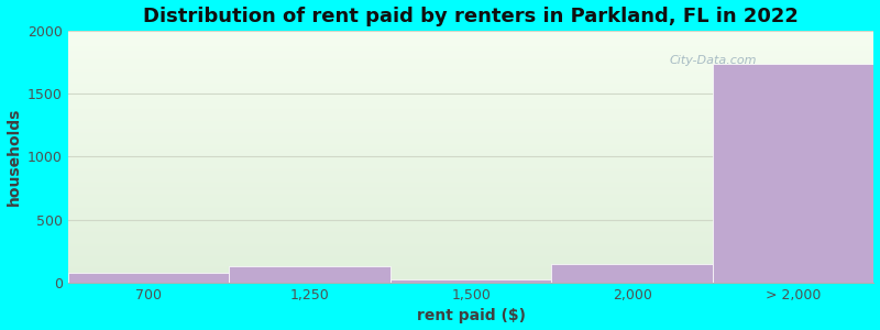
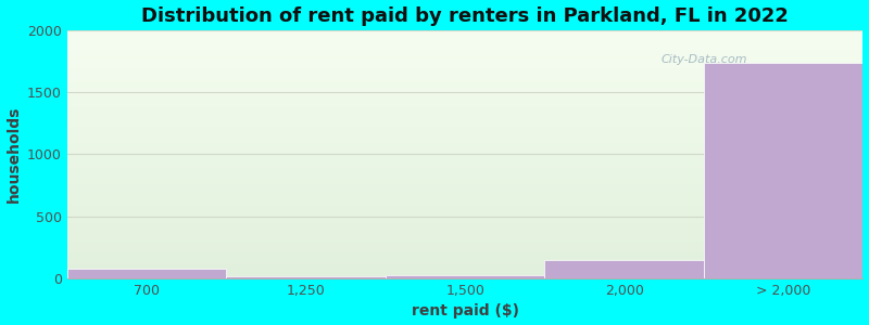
1,250: 130 -> 20
